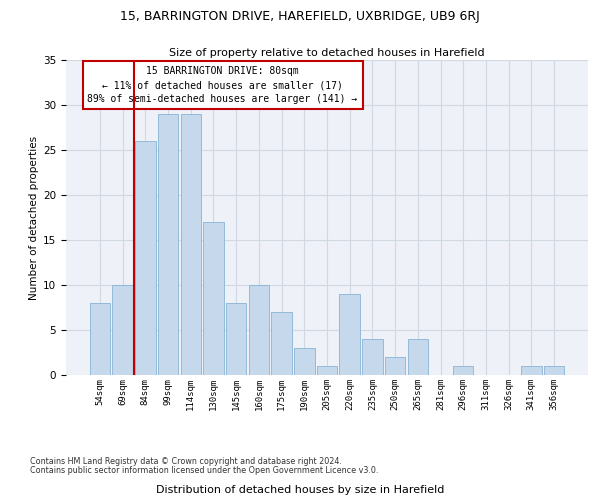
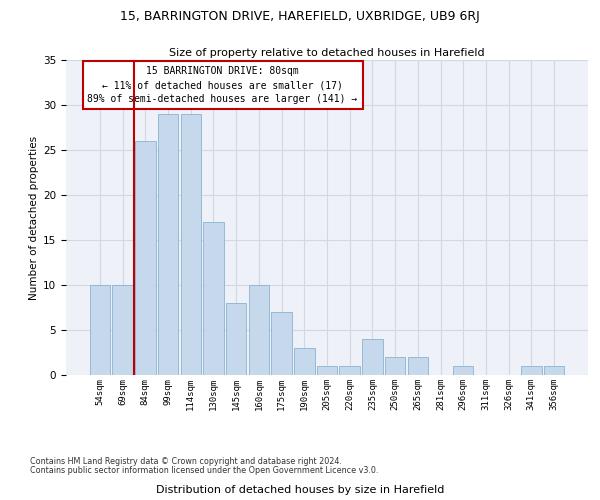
54sqm: 8 -> 10
220sqm: 9 -> 1
265sqm: 4 -> 2
